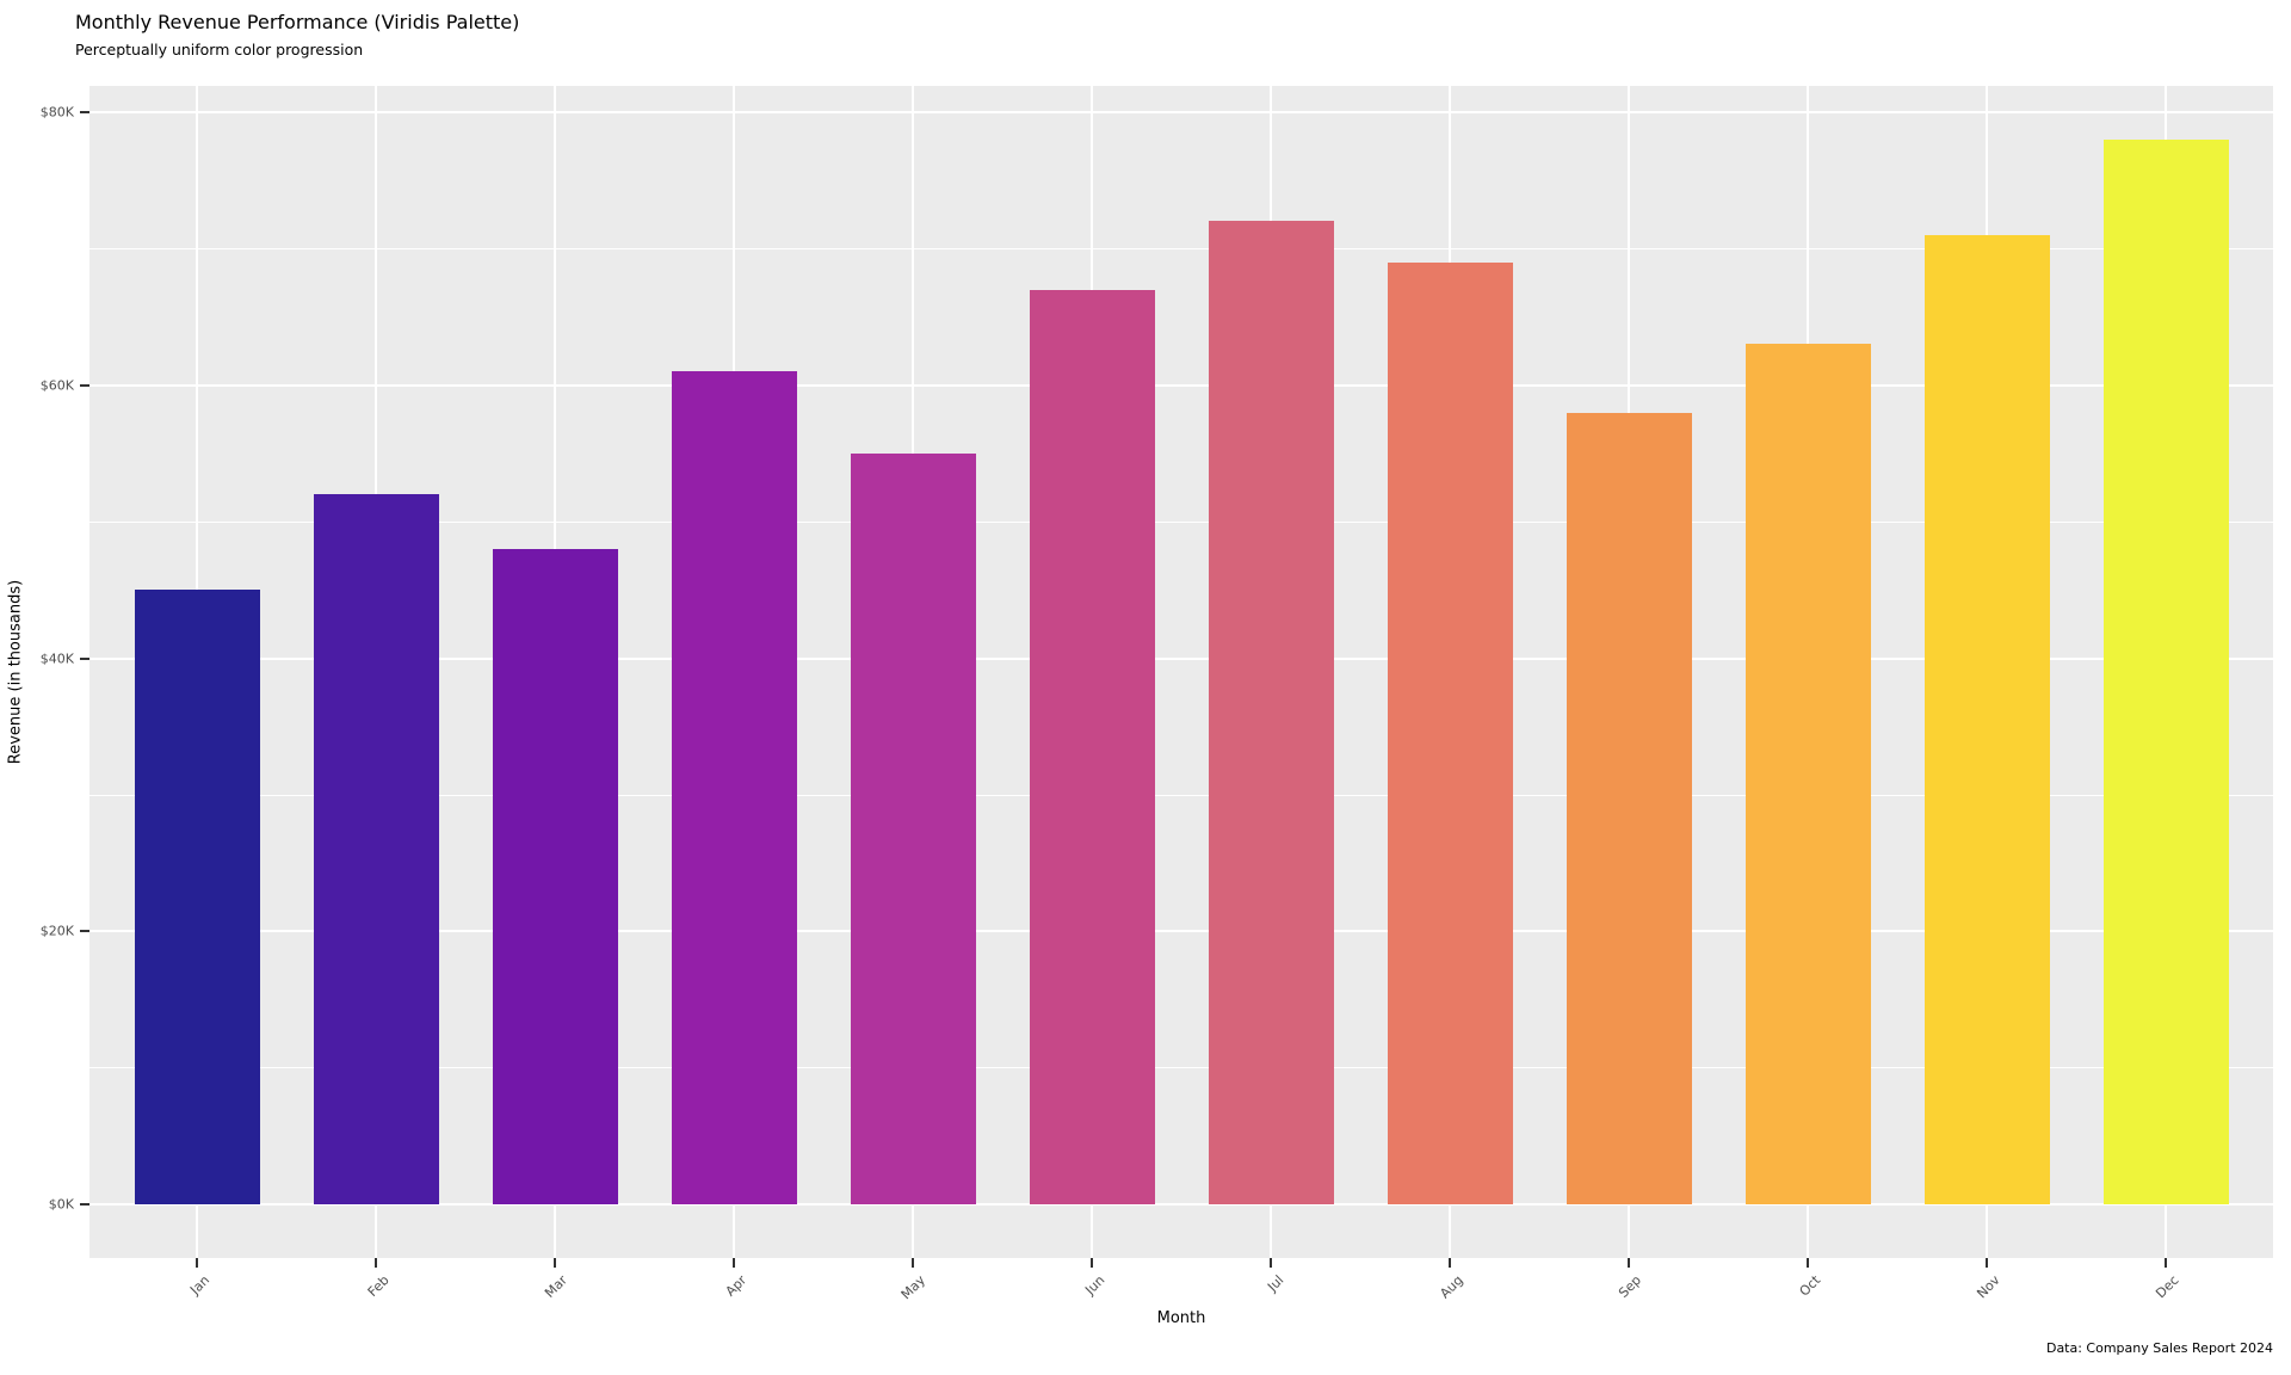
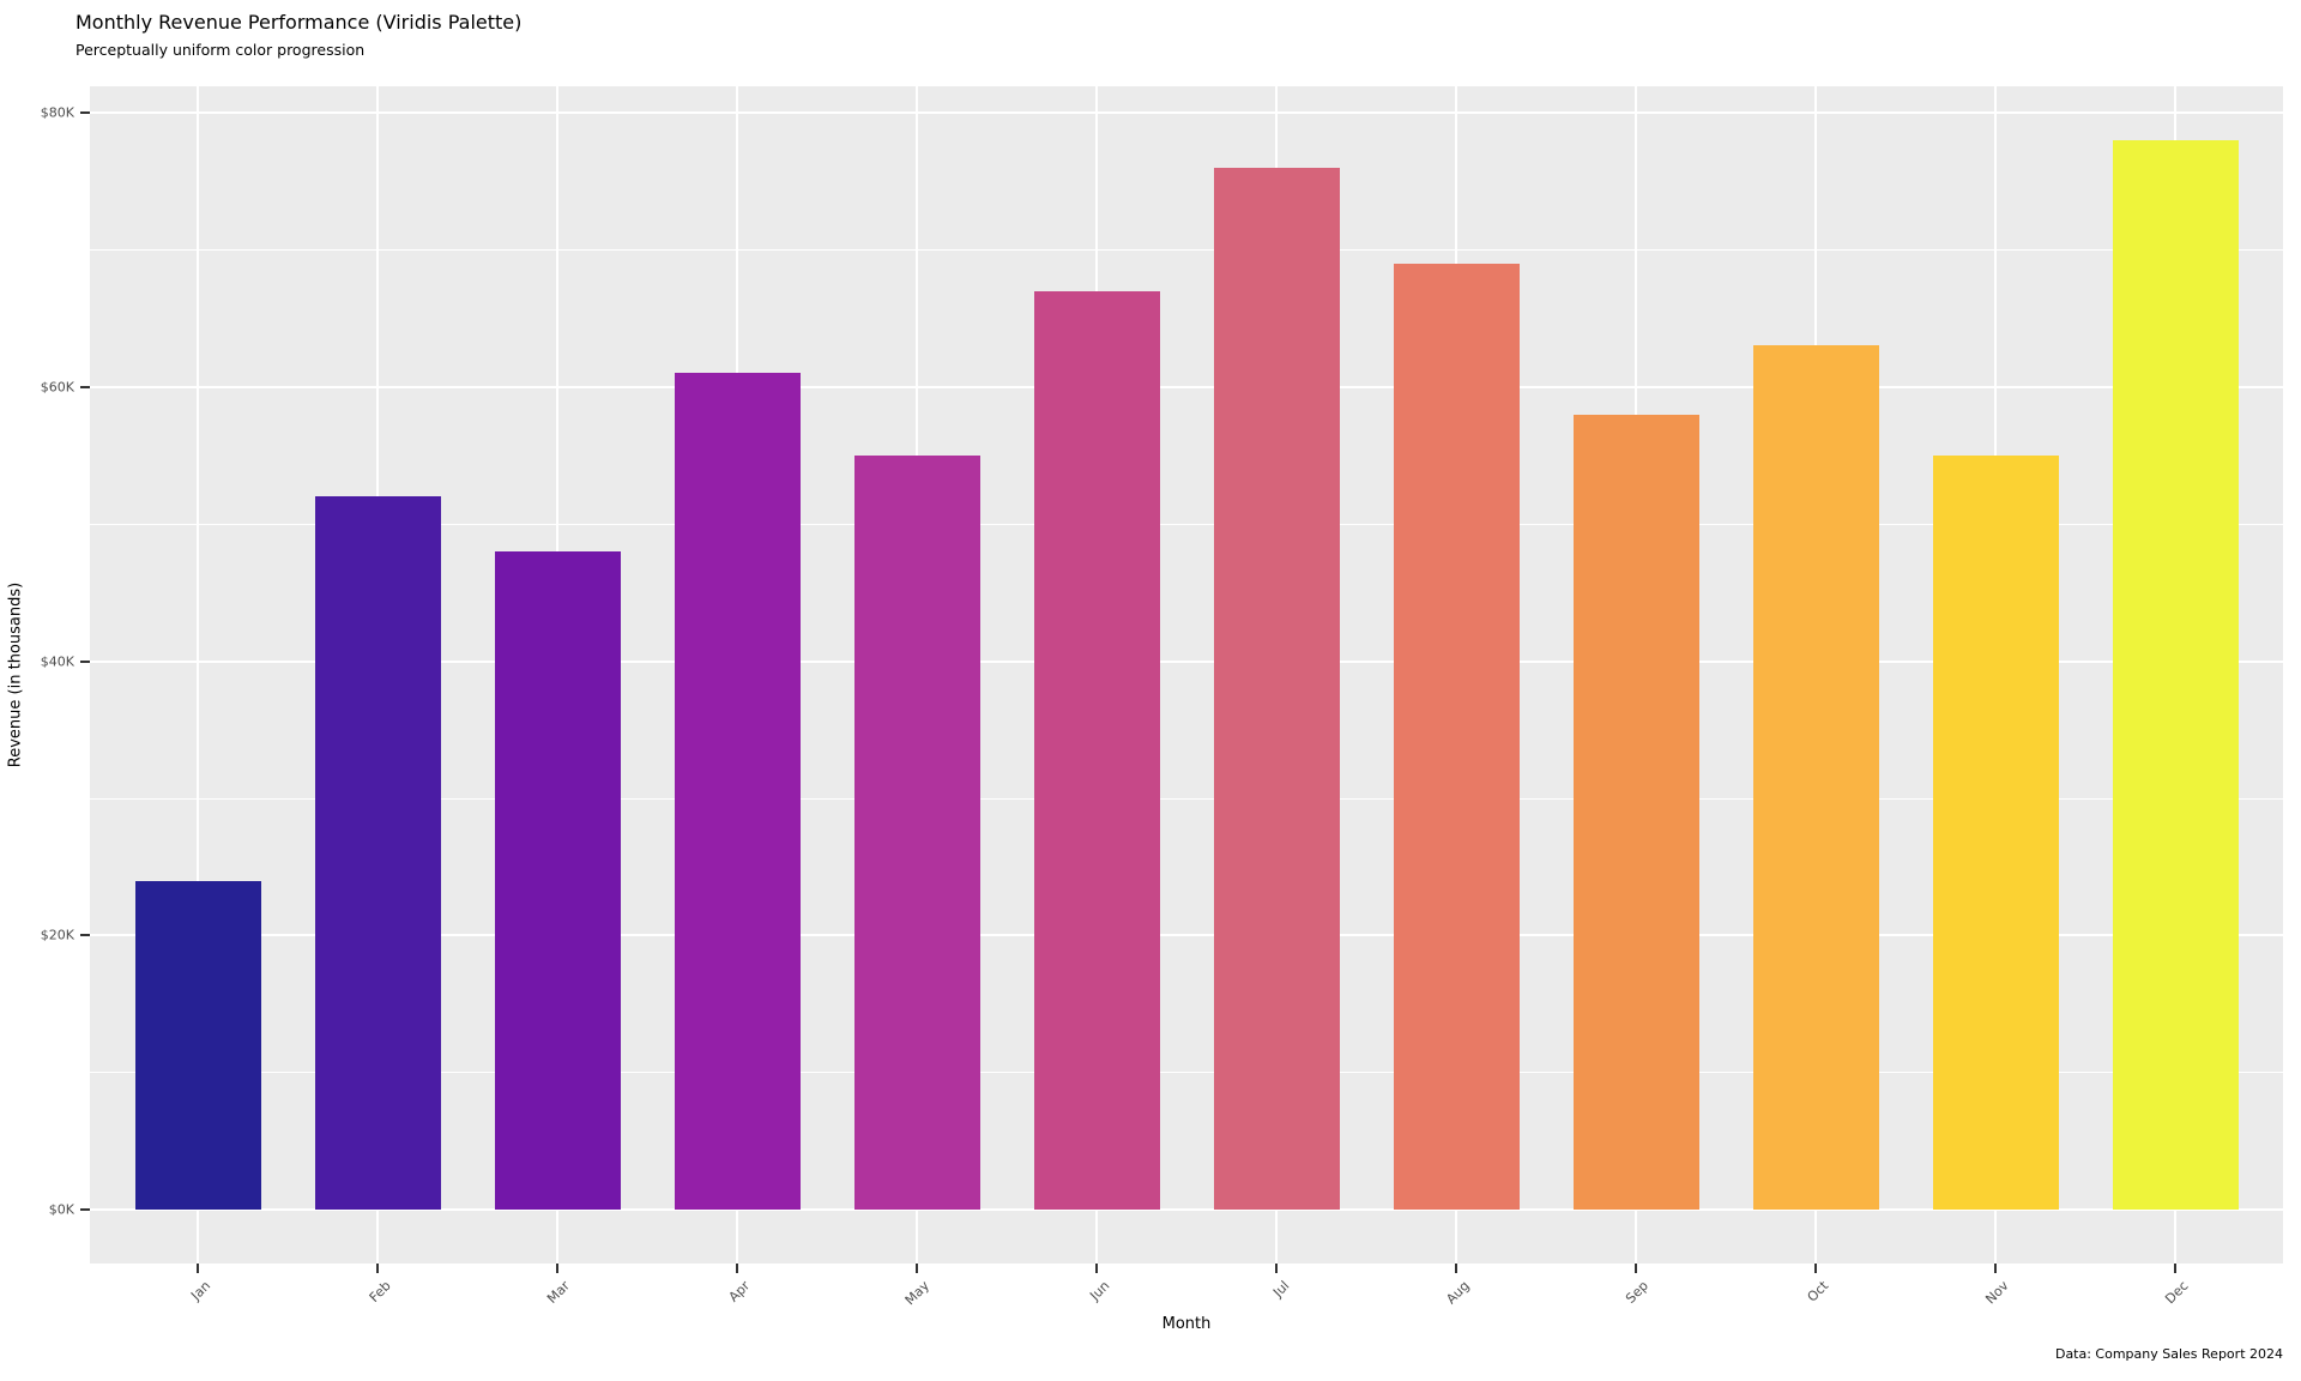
Jan: $45K -> $24K
Jul: $72K -> $76K
Nov: $71K -> $55K
